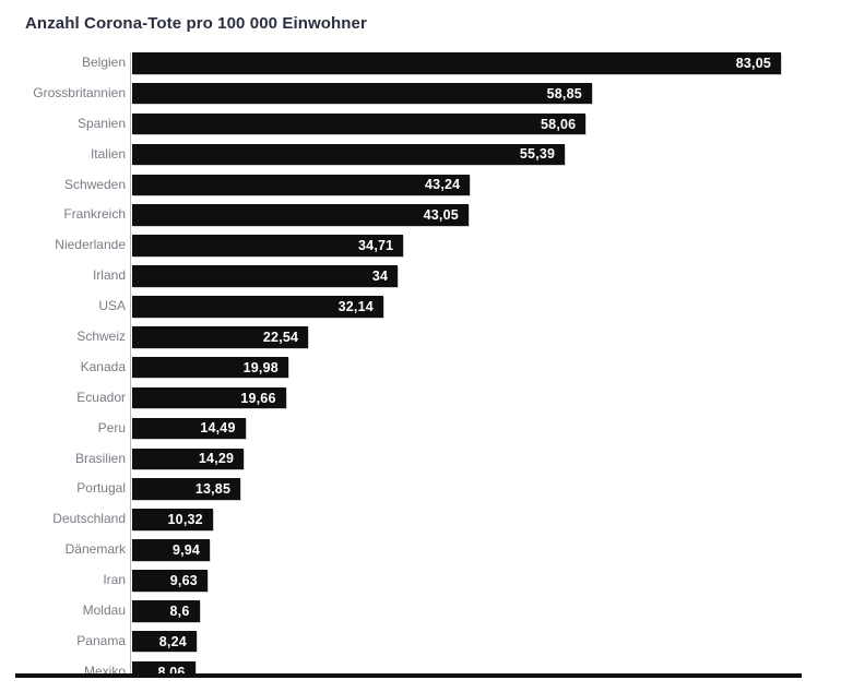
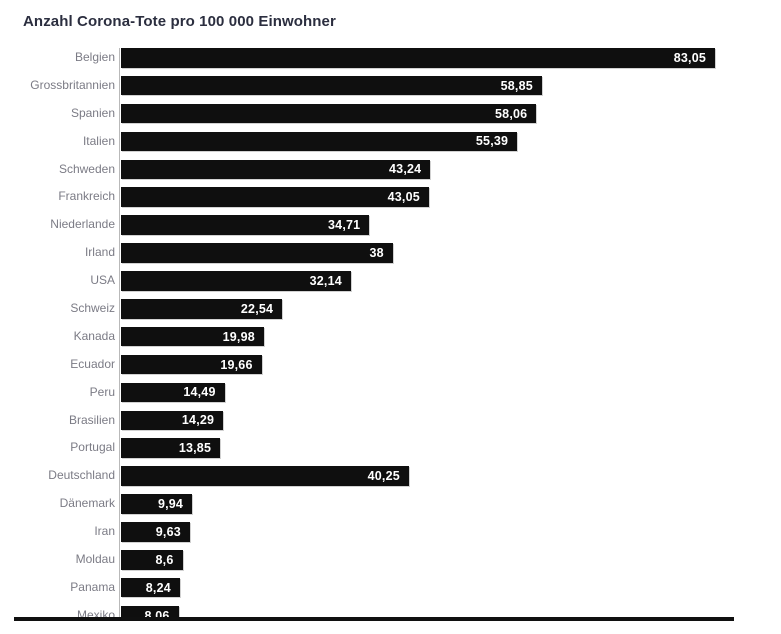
Irland: 34 -> 38
Deutschland: 10,32 -> 40,25
